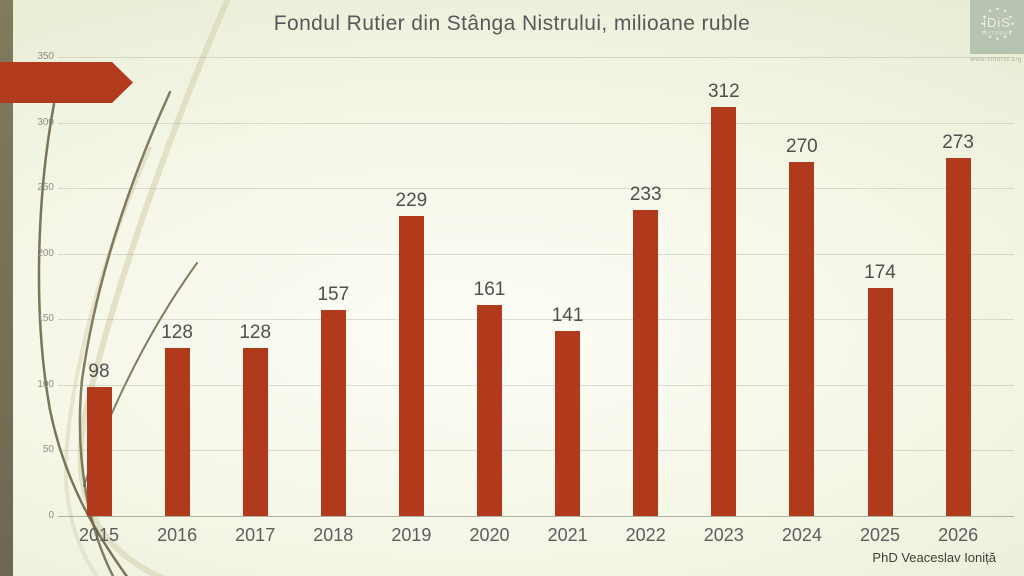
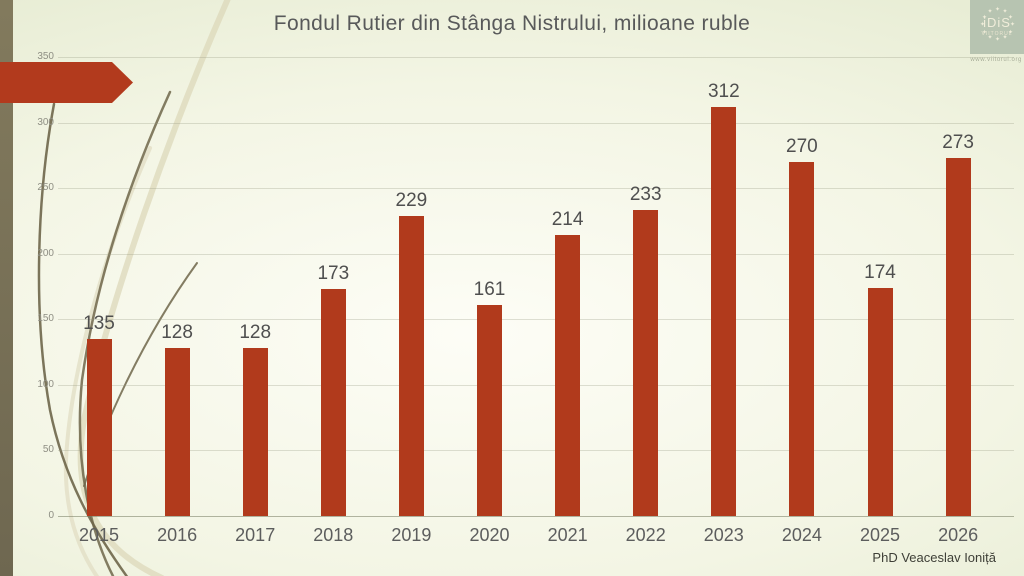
2015: 98 -> 135
2018: 157 -> 173
2021: 141 -> 214
